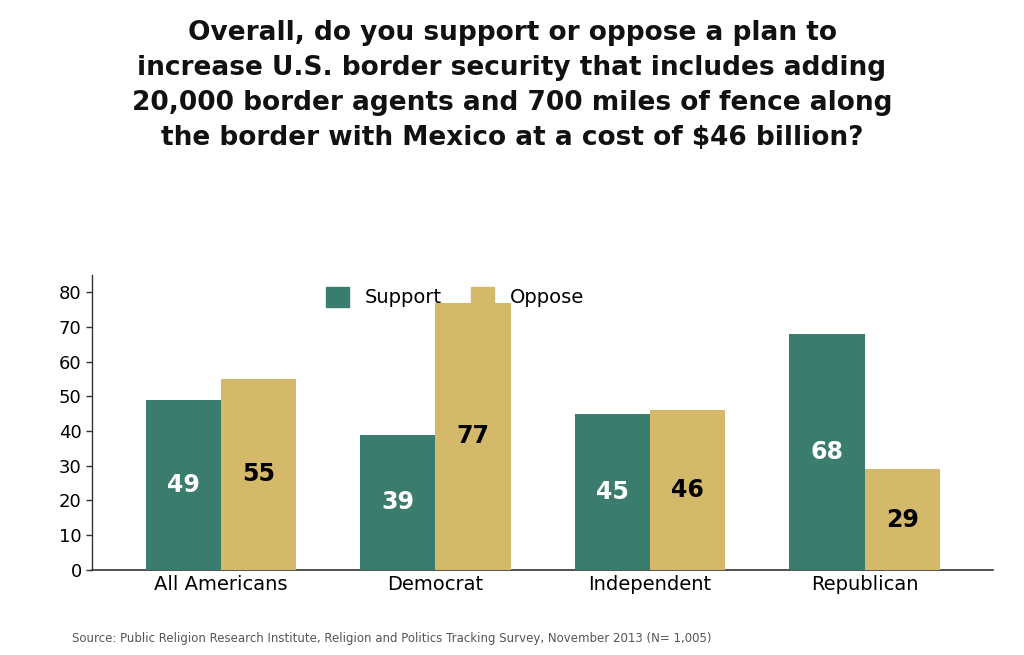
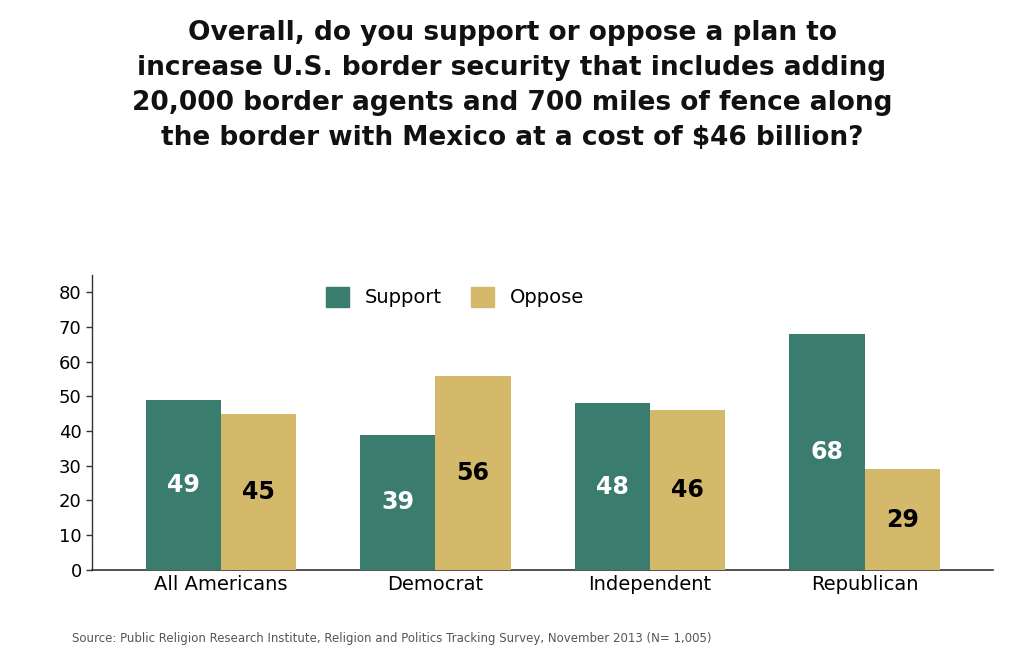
Oppose/All Americans: 55 -> 45
Oppose/Democrat: 77 -> 56
Support/Independent: 45 -> 48
